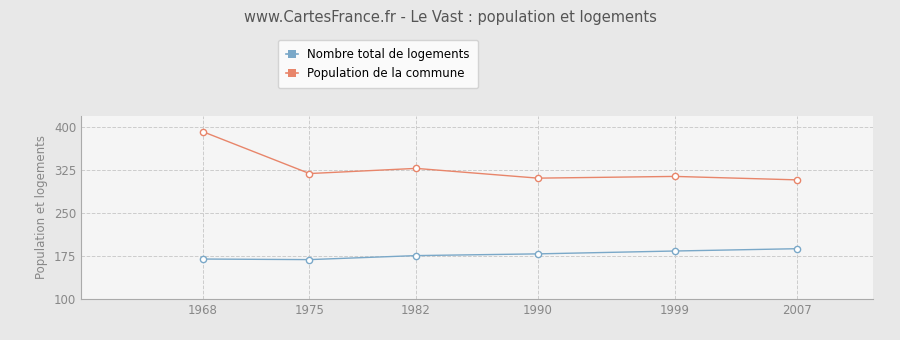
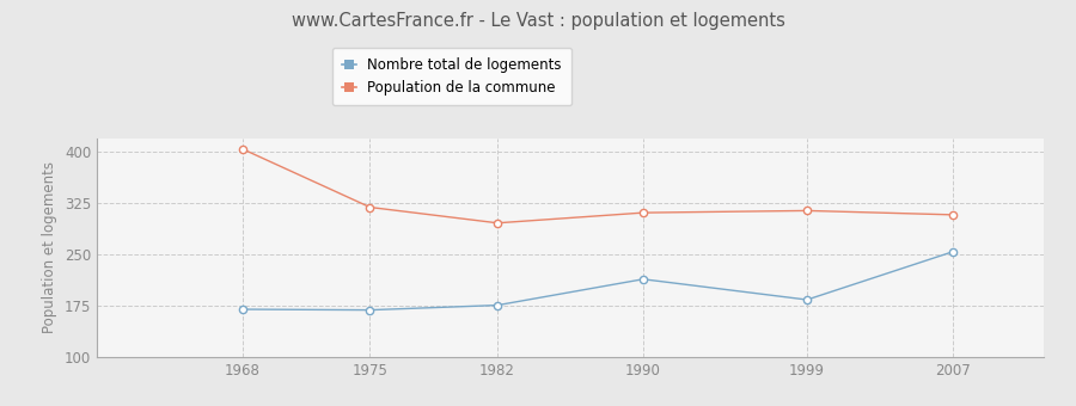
Population de la commune/1968: 392 -> 404
Population de la commune/1982: 328 -> 296
Nombre total de logements/1990: 179 -> 214
Nombre total de logements/2007: 188 -> 254
